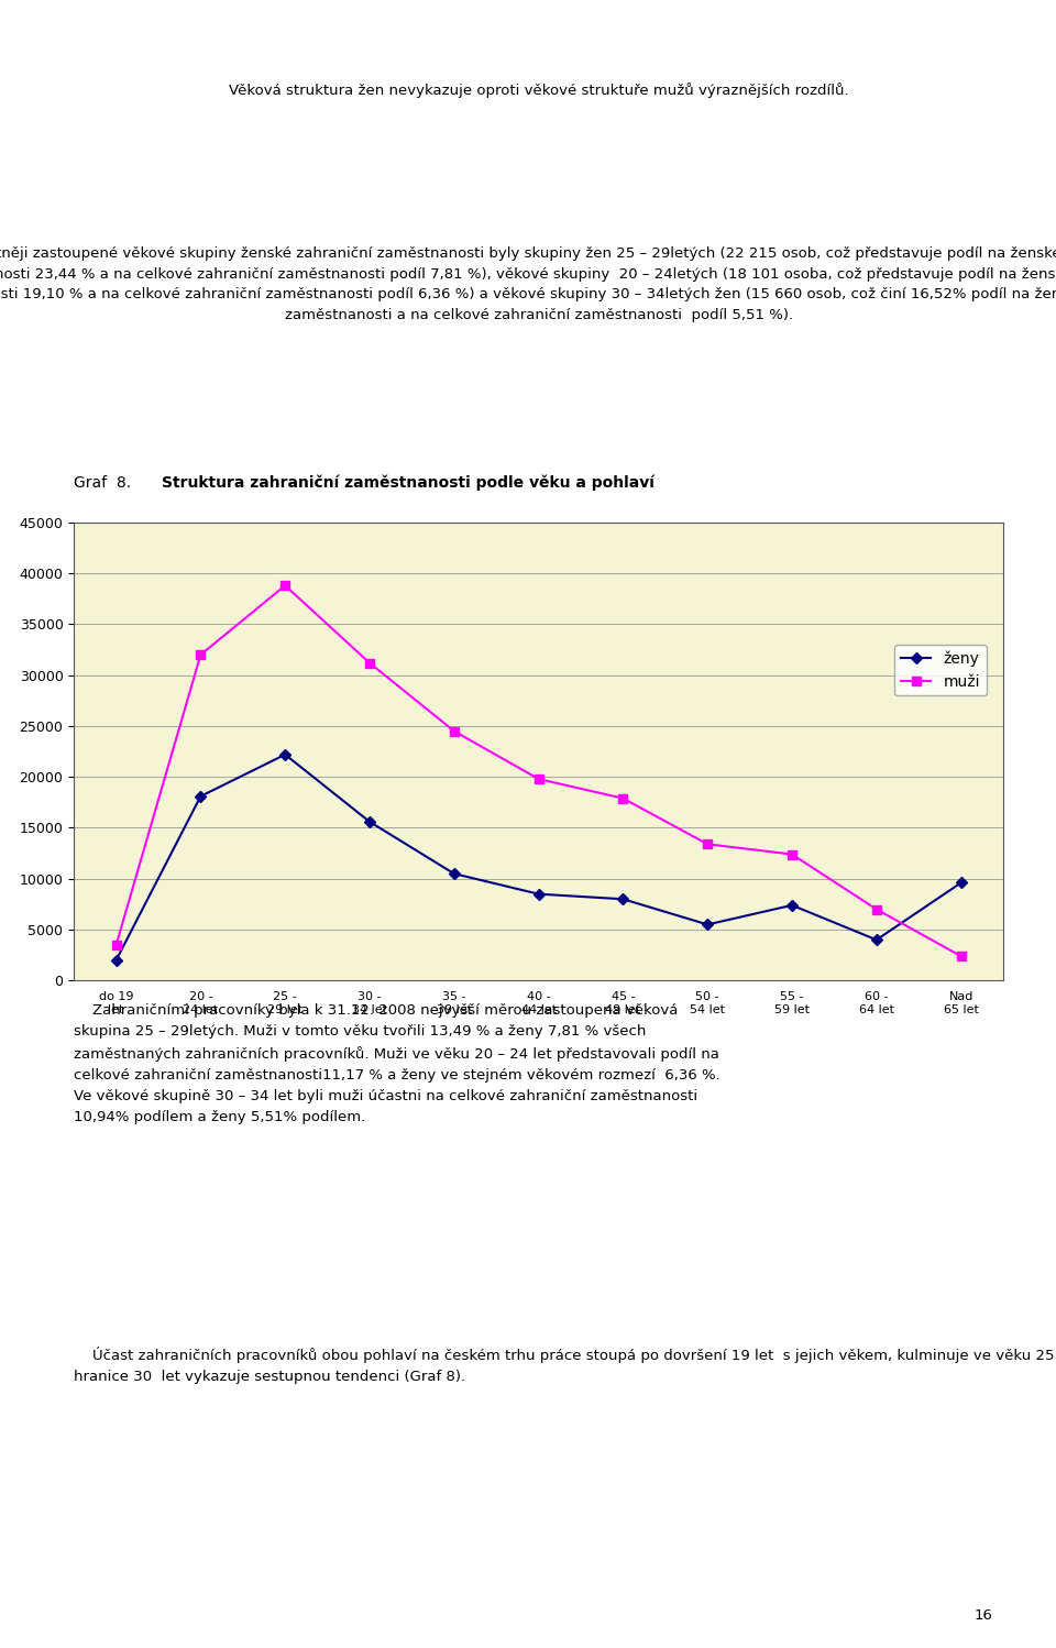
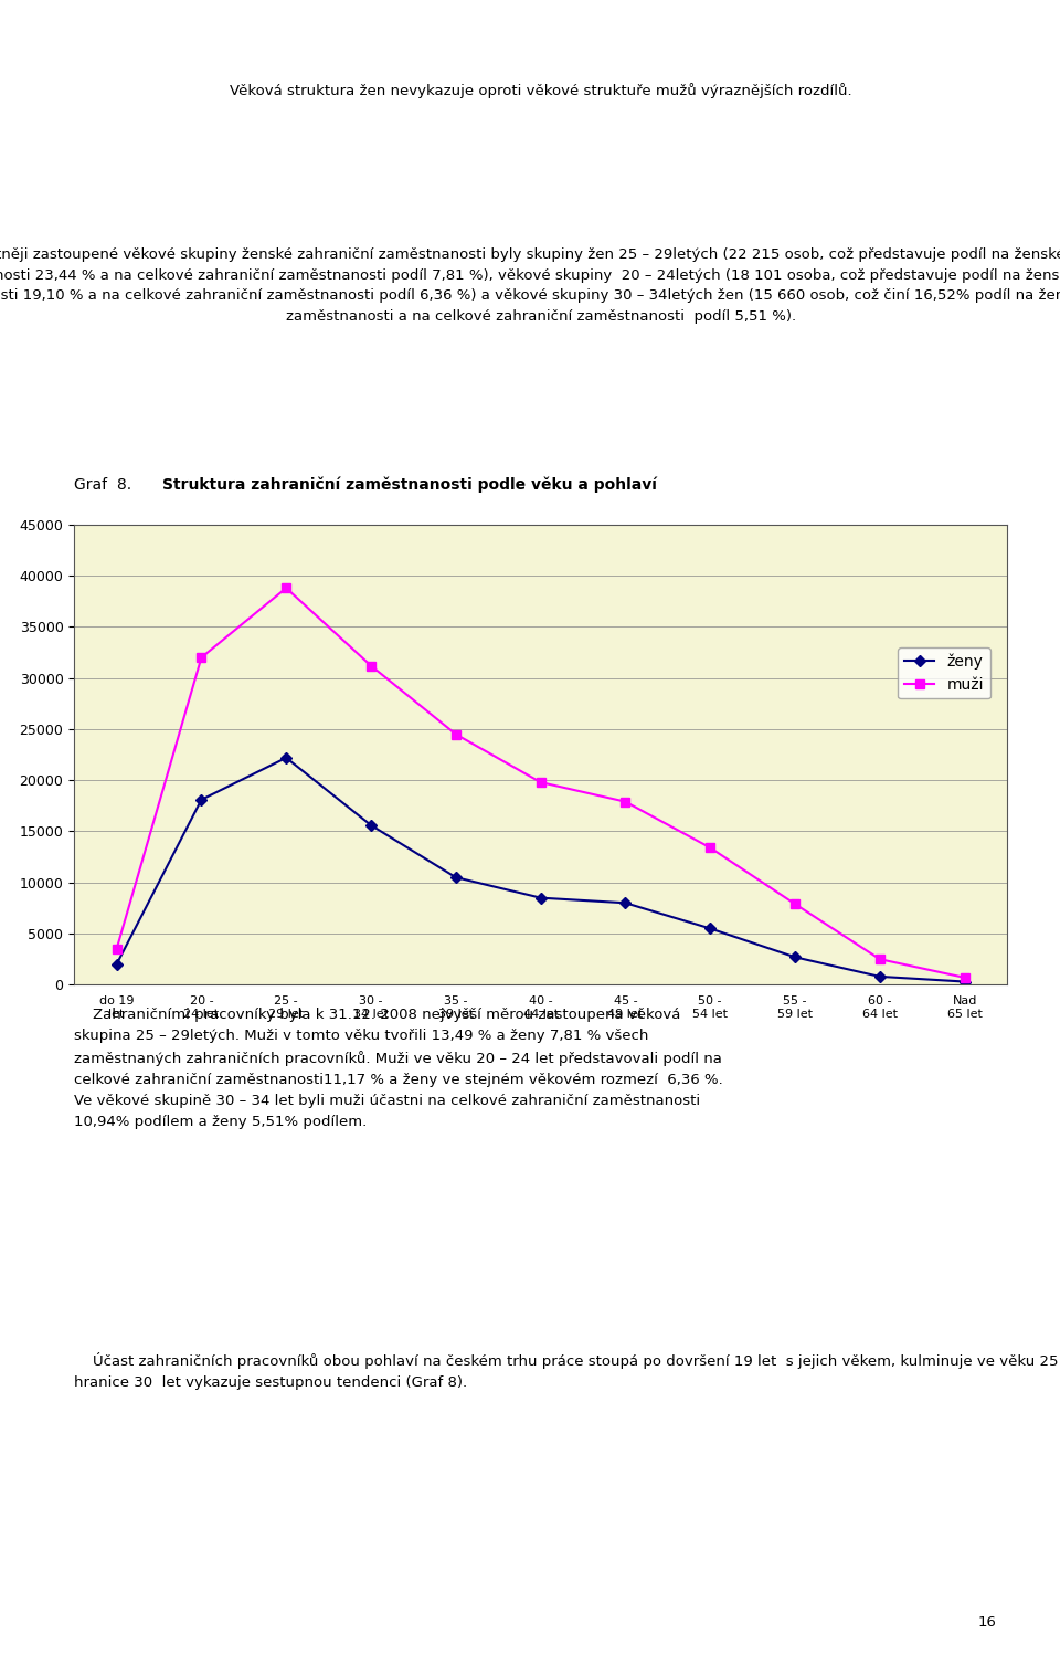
ženy/55 - 59 let: 7400 -> 2700
muži/55 - 59 let: 12400 -> 7900
ženy/60 - 64 let: 4000 -> 800
muži/60 - 64 let: 7000 -> 2500
ženy/Nad 65 let: 9600 -> 300
muži/Nad 65 let: 2400 -> 700
